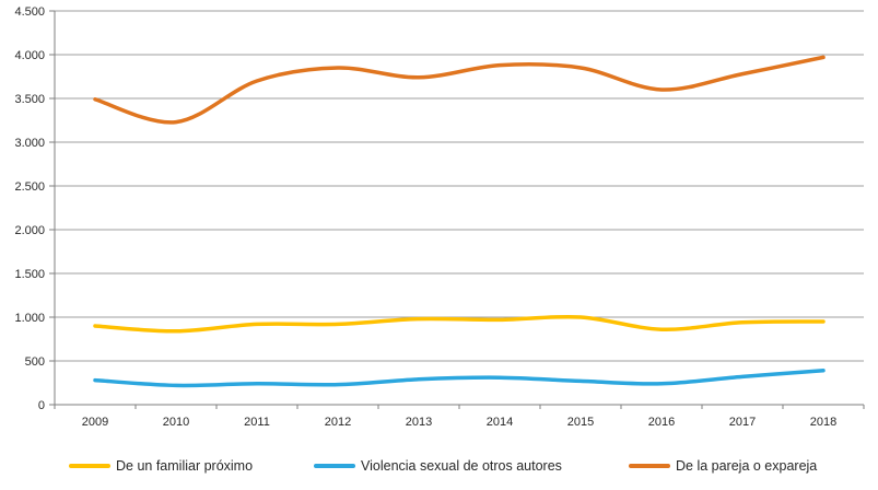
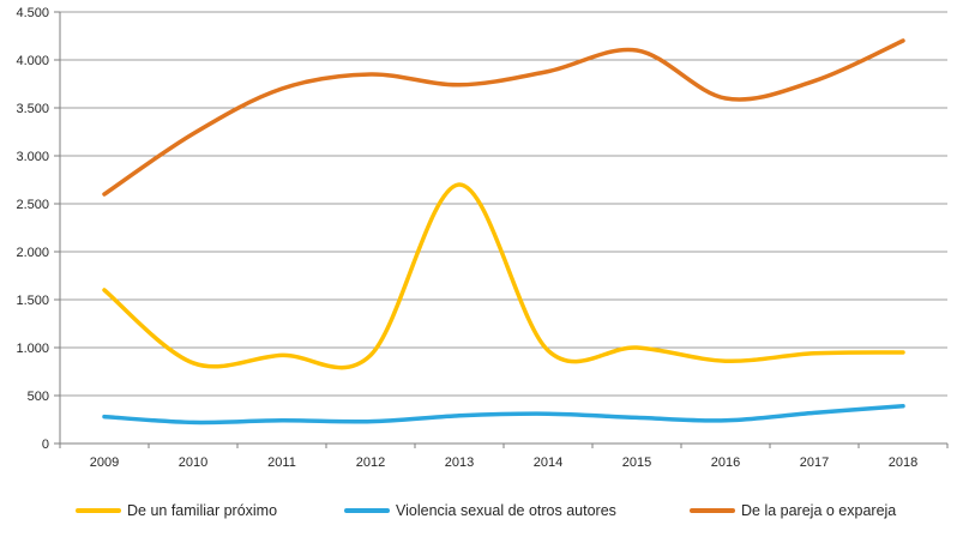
De un familiar próximo/2009: 900 -> 1600
De la pareja o expareja/2009: 3500 -> 2600
De un familiar próximo/2013: 1000 -> 2700
De la pareja o expareja/2015: 3800 -> 4100
De la pareja o expareja/2018: 4000 -> 4200
